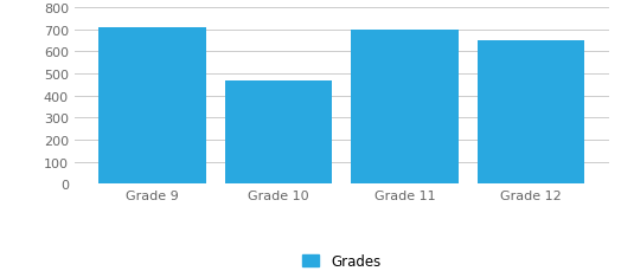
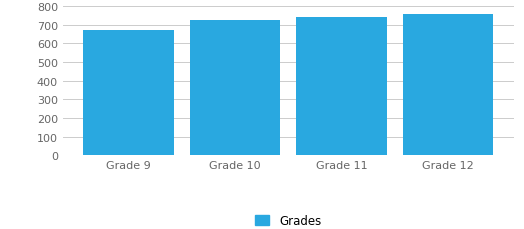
Grade 9: 710 -> 670
Grade 10: 470 -> 720
Grade 11: 700 -> 740
Grade 12: 650 -> 760
